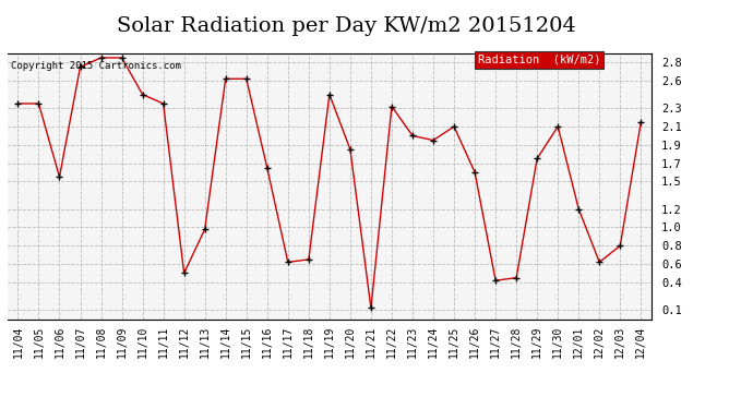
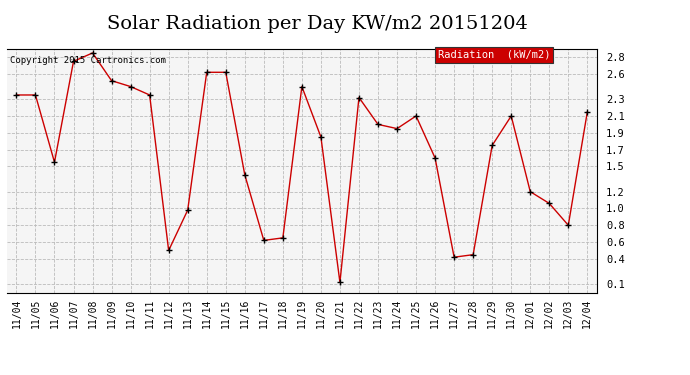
11/09: 2.85 -> 2.52
11/16: 1.65 -> 1.40
12/02: 0.62 -> 1.06
